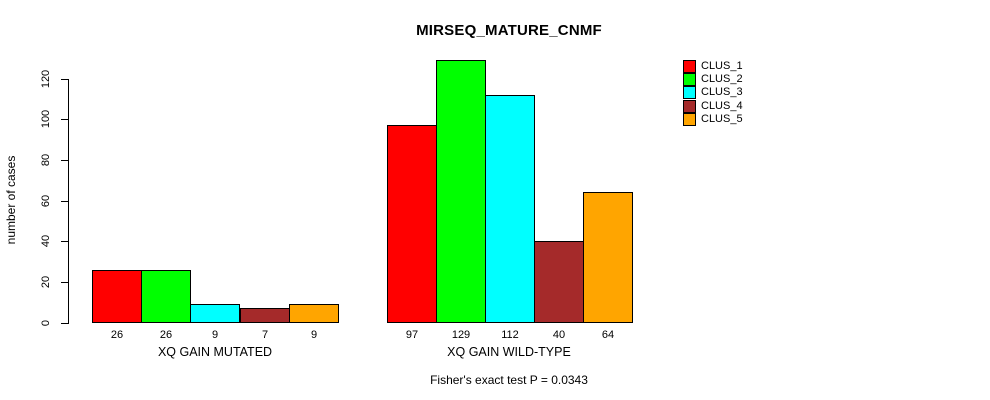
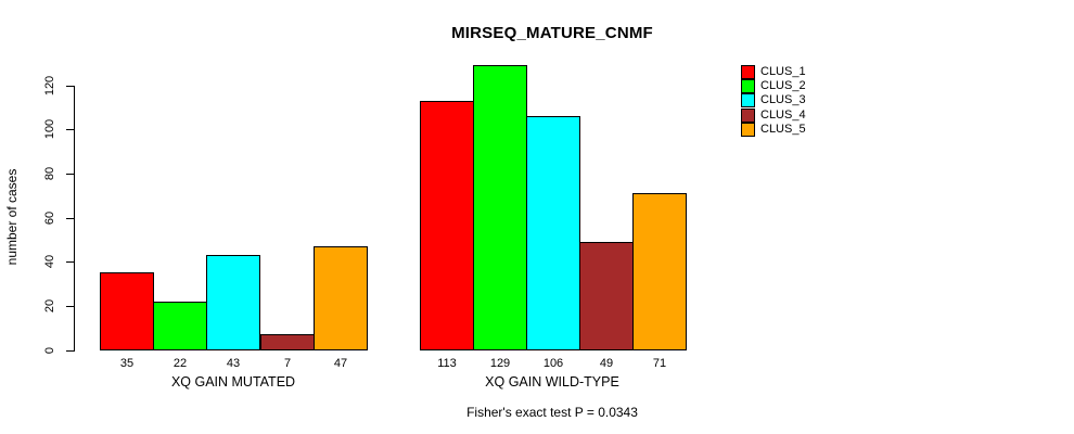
CLUS_1/XQ GAIN MUTATED: 26 -> 35
CLUS_2/XQ GAIN MUTATED: 26 -> 22
CLUS_3/XQ GAIN MUTATED: 9 -> 43
CLUS_5/XQ GAIN MUTATED: 9 -> 47
CLUS_1/XQ GAIN WILD-TYPE: 97 -> 113
CLUS_3/XQ GAIN WILD-TYPE: 112 -> 106
CLUS_4/XQ GAIN WILD-TYPE: 40 -> 49
CLUS_5/XQ GAIN WILD-TYPE: 64 -> 71
